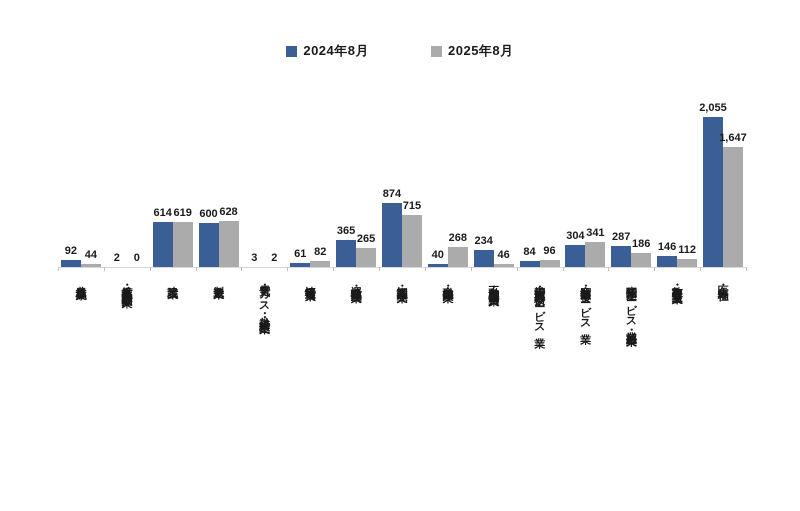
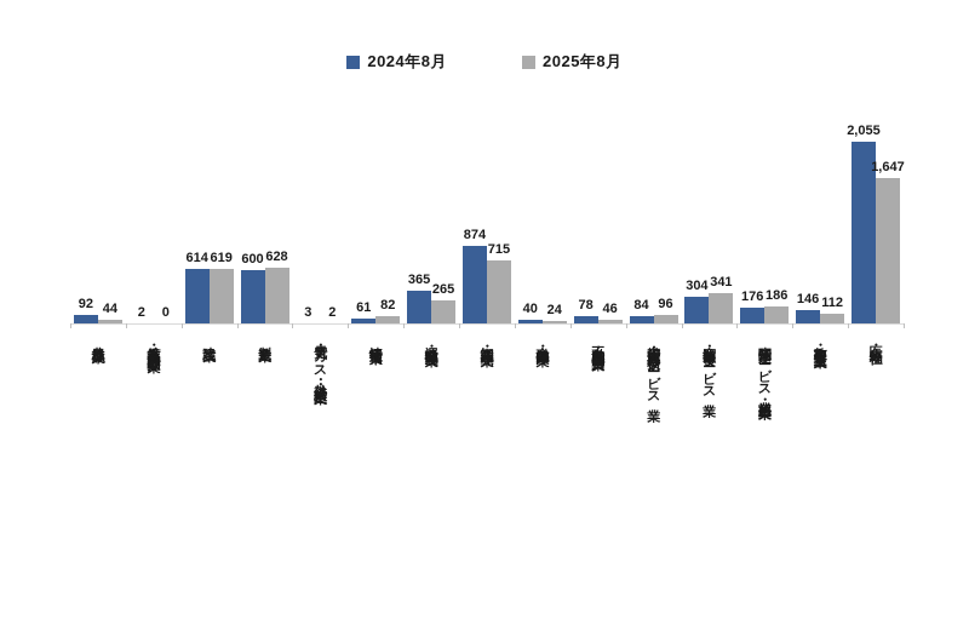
2025年8月/金融業・保険業: 268 -> 24
2024年8月/不動産業・物品賃貸業: 234 -> 78
2024年8月/生活関連サービス業・娯楽業: 287 -> 176
